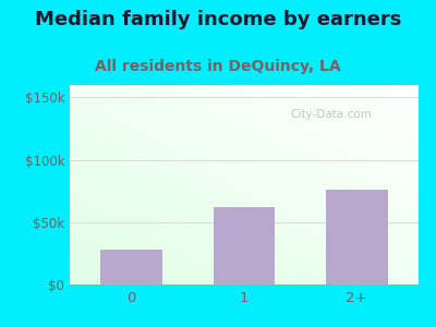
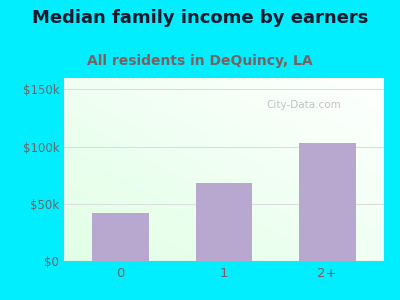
0: $28k -> $42k
1: $62k -> $68k
2+: $76k -> $103k
